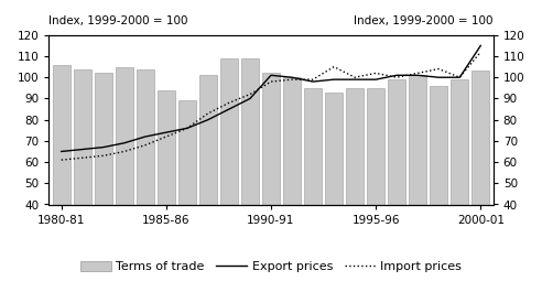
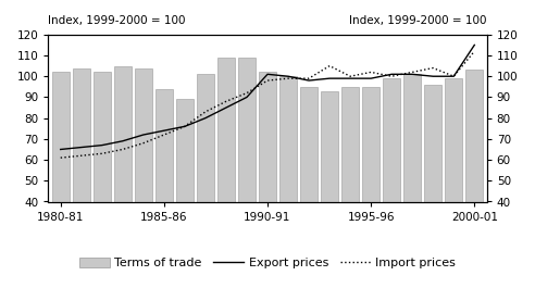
Terms of trade/1980-81: 106 -> 102
